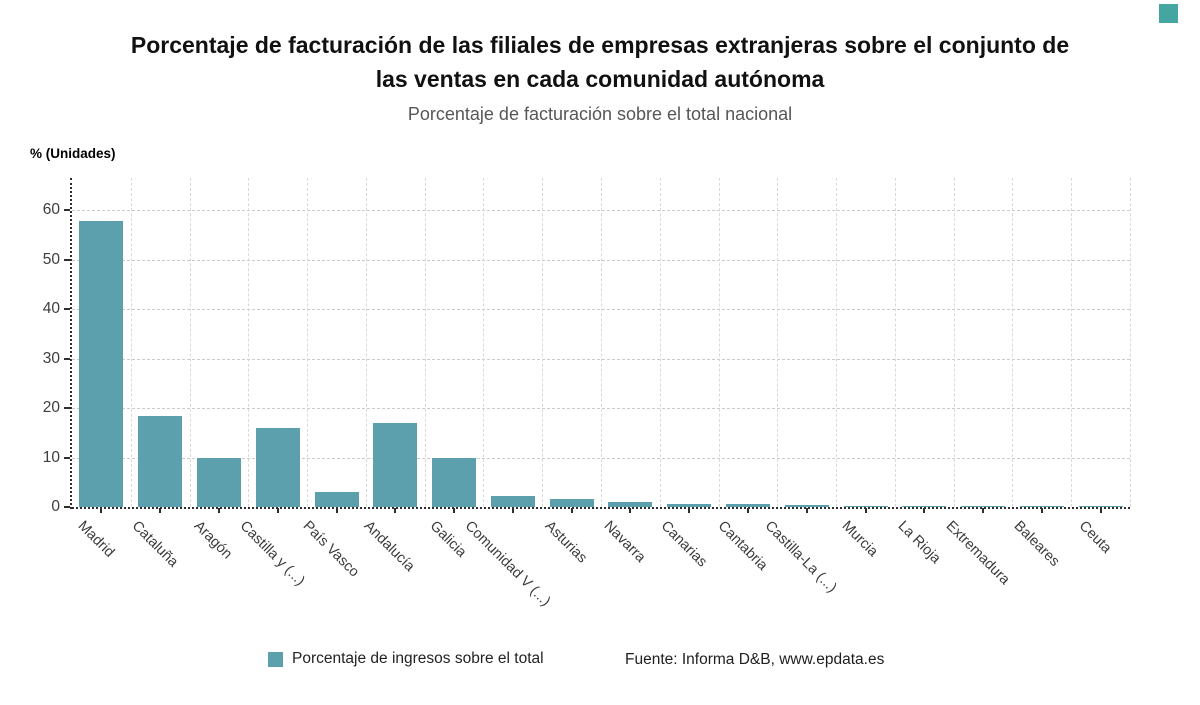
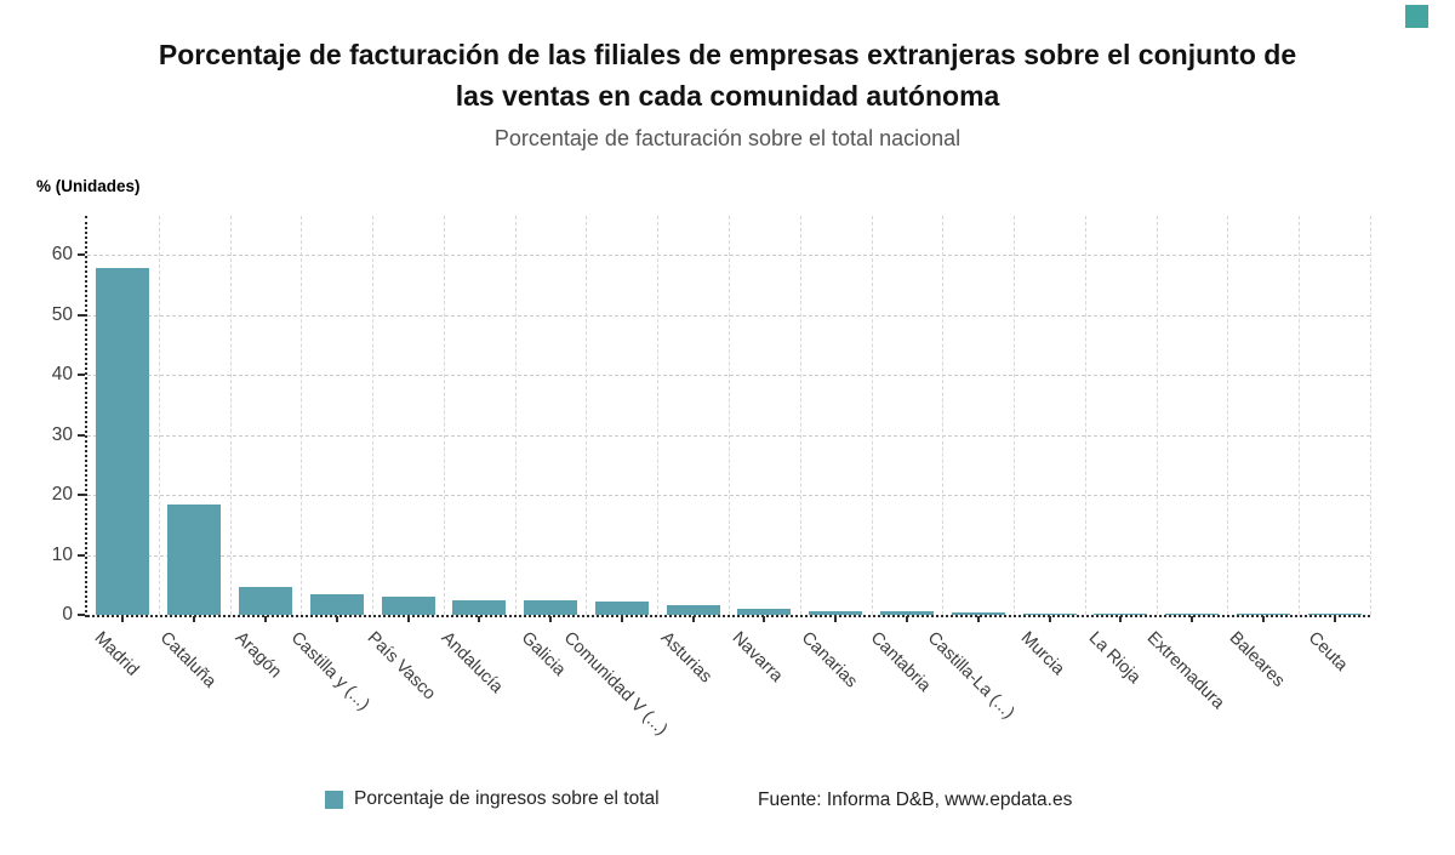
Aragón: 10 -> 5
Castilla y (...): 16 -> 4
Andalucía: 17 -> 2
Galicia: 10 -> 2
